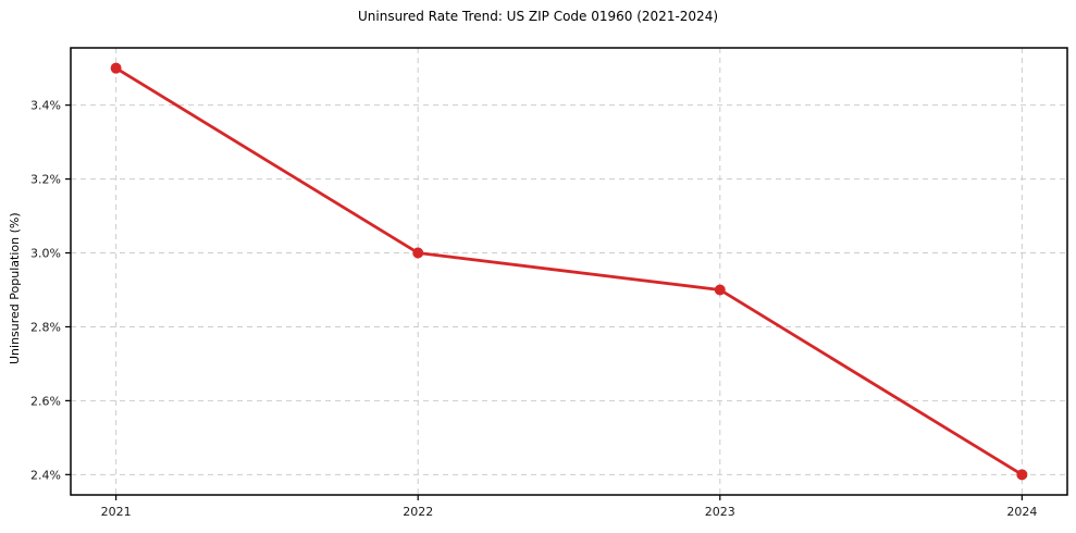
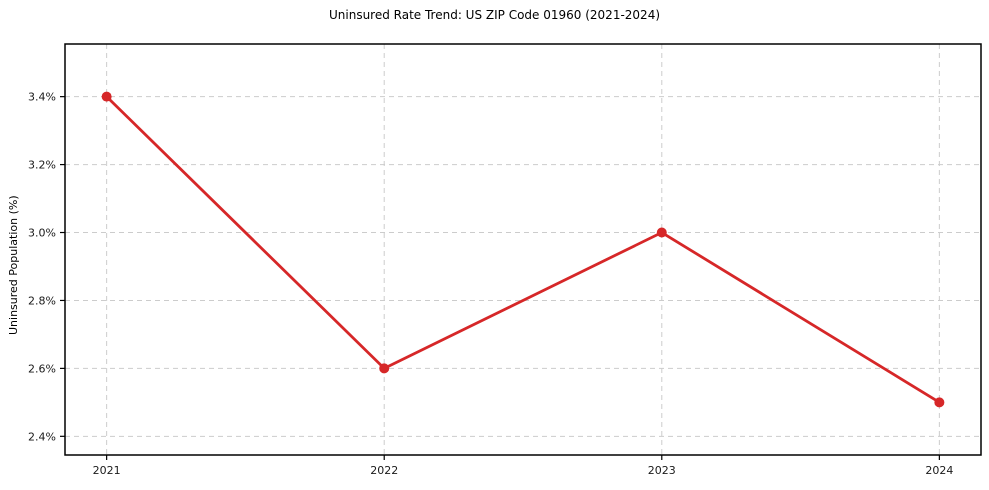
2021: 3.5% -> 3.4%
2022: 3.0% -> 2.6%
2023: 2.9% -> 3.0%
2024: 2.4% -> 2.5%
